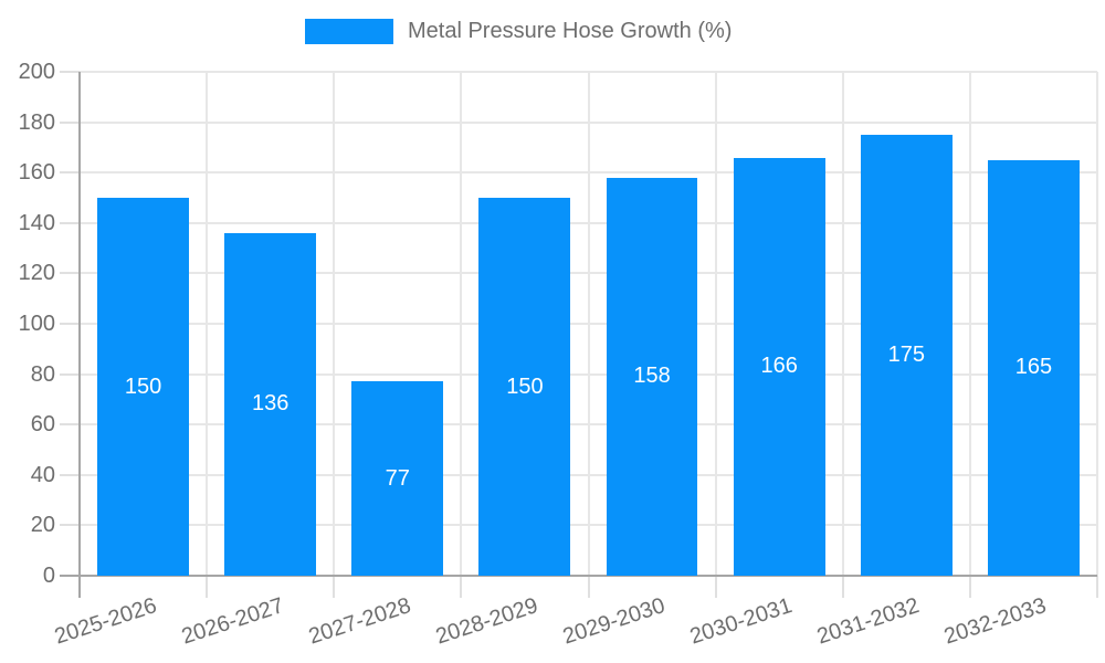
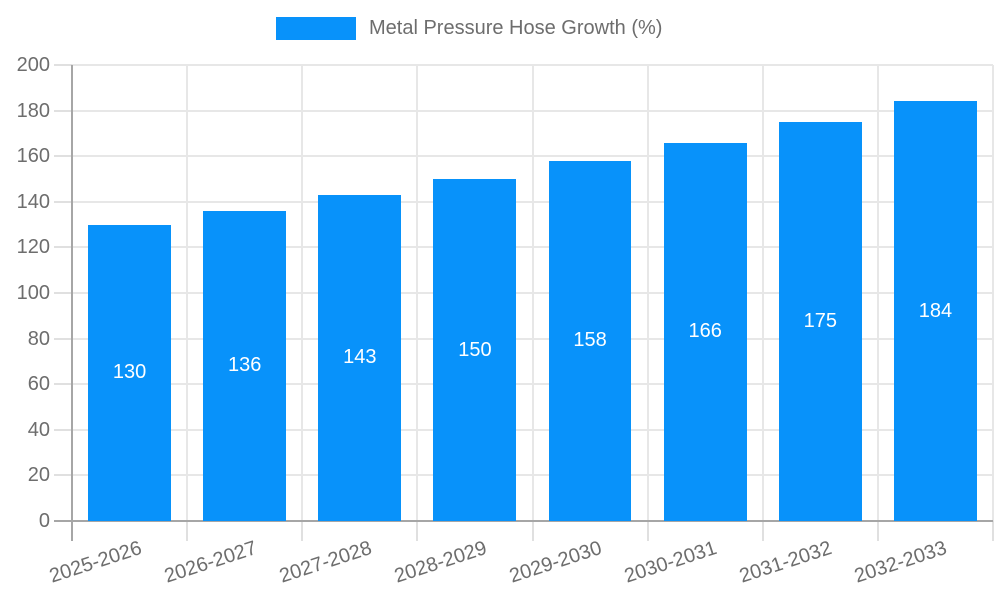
2025-2026: 150 -> 130
2027-2028: 77 -> 143
2032-2033: 165 -> 184
